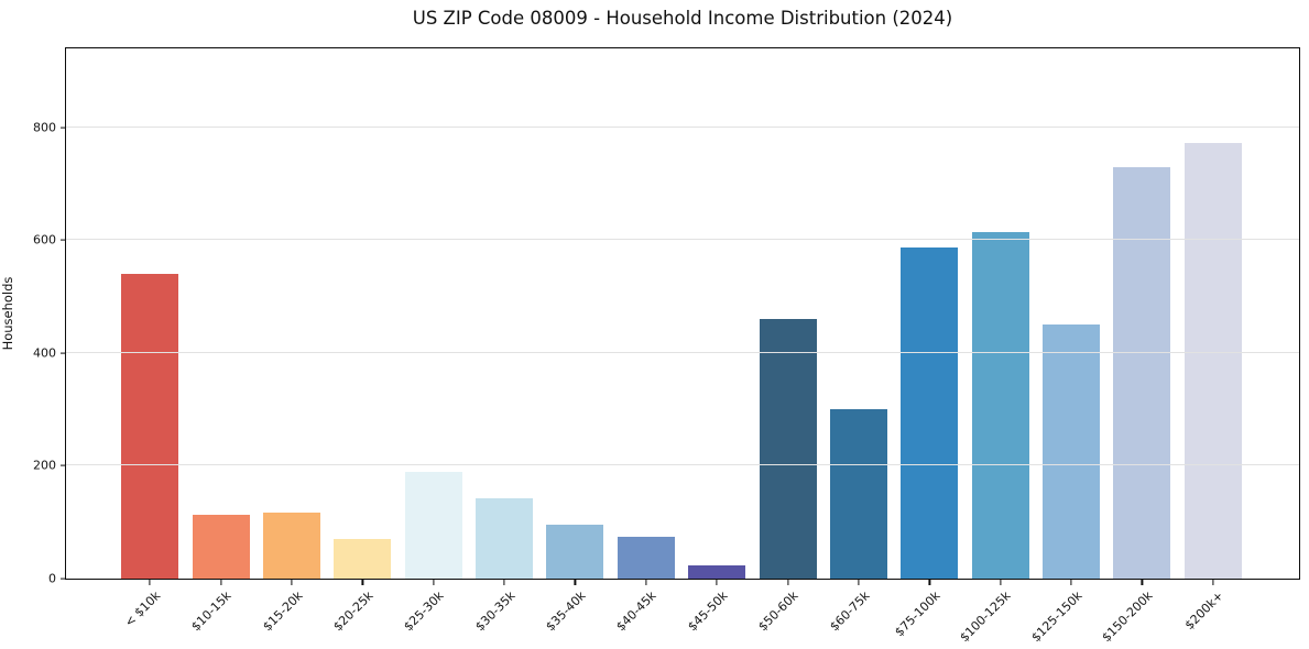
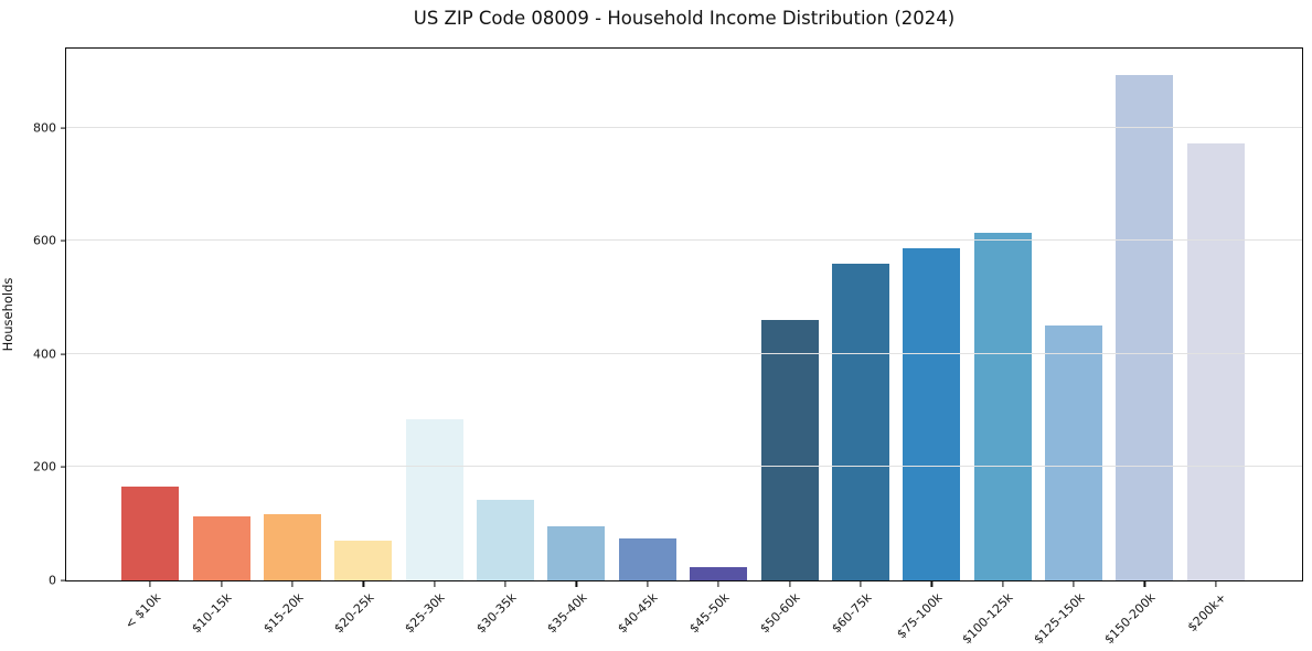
< $10k: 540 -> 160
$25-30k: 190 -> 280
$60-75k: 300 -> 560
$150-200k: 730 -> 890
